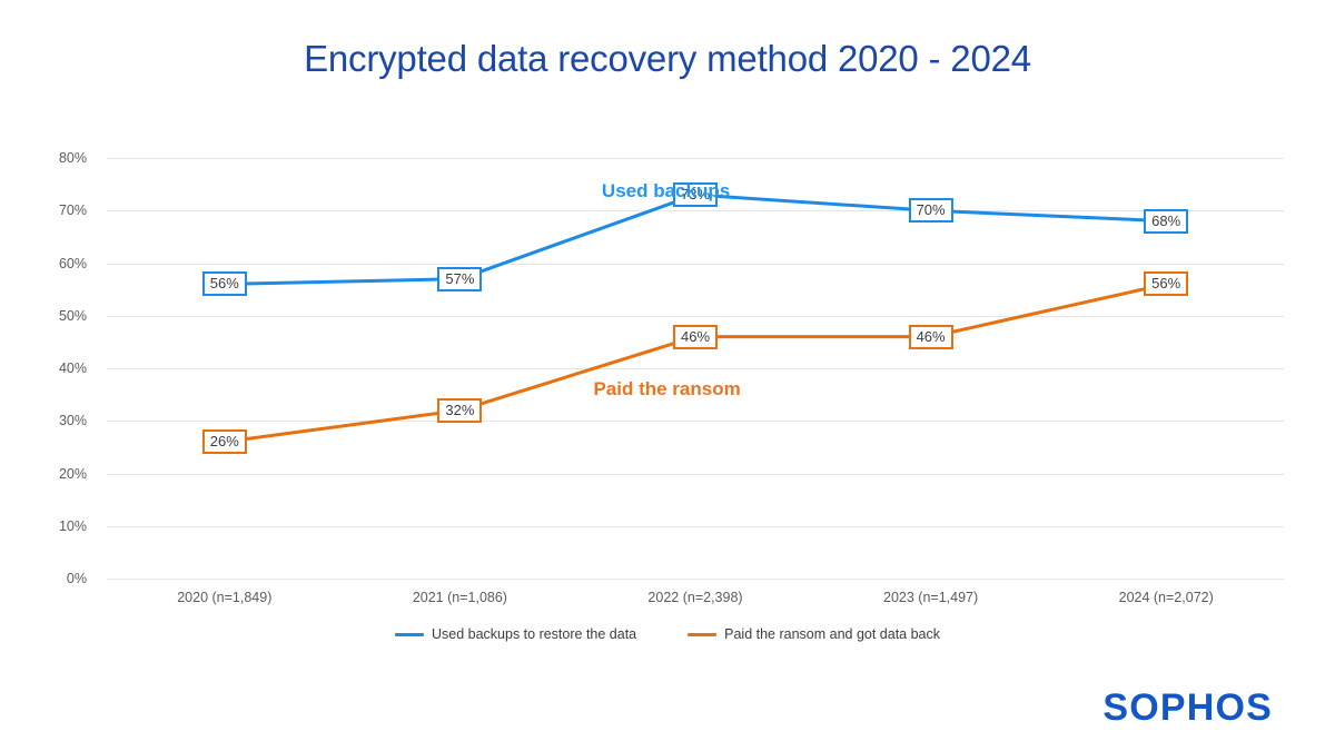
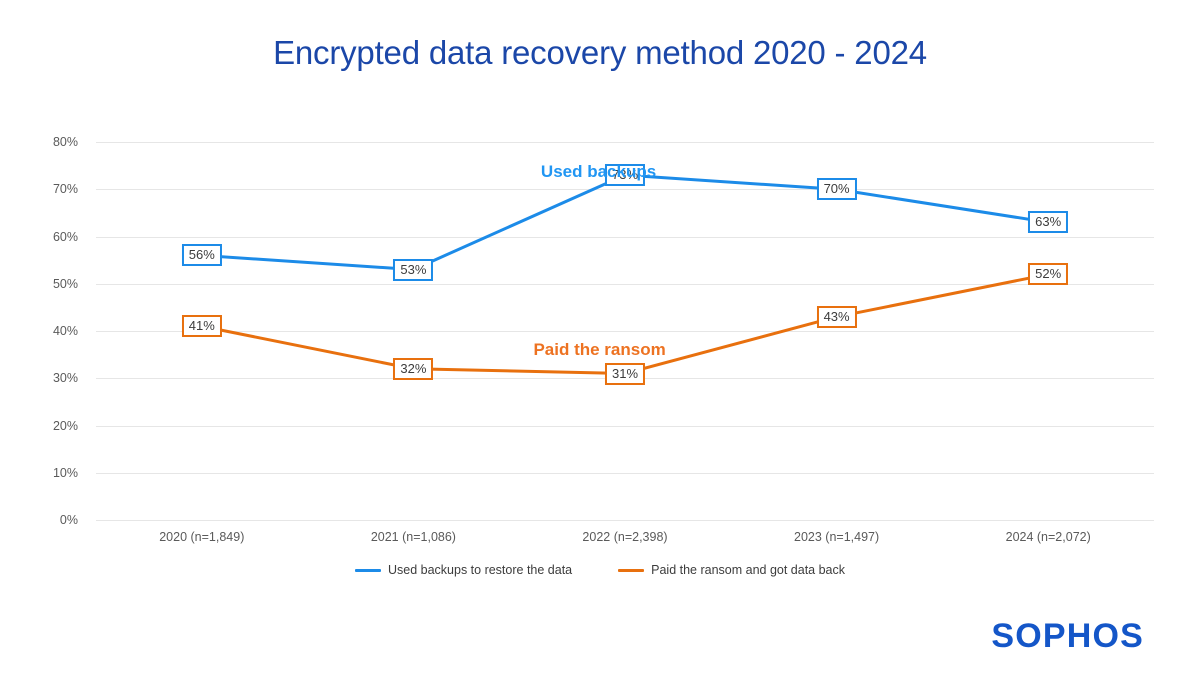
Paid the ransom and got data back/2020 (n=1,849): 26% -> 41%
Used backups to restore the data/2021 (n=1,086): 57% -> 53%
Paid the ransom and got data back/2022 (n=2,398): 46% -> 31%
Paid the ransom and got data back/2023 (n=1,497): 46% -> 43%
Used backups to restore the data/2024 (n=2,072): 68% -> 63%
Paid the ransom and got data back/2024 (n=2,072): 56% -> 52%
